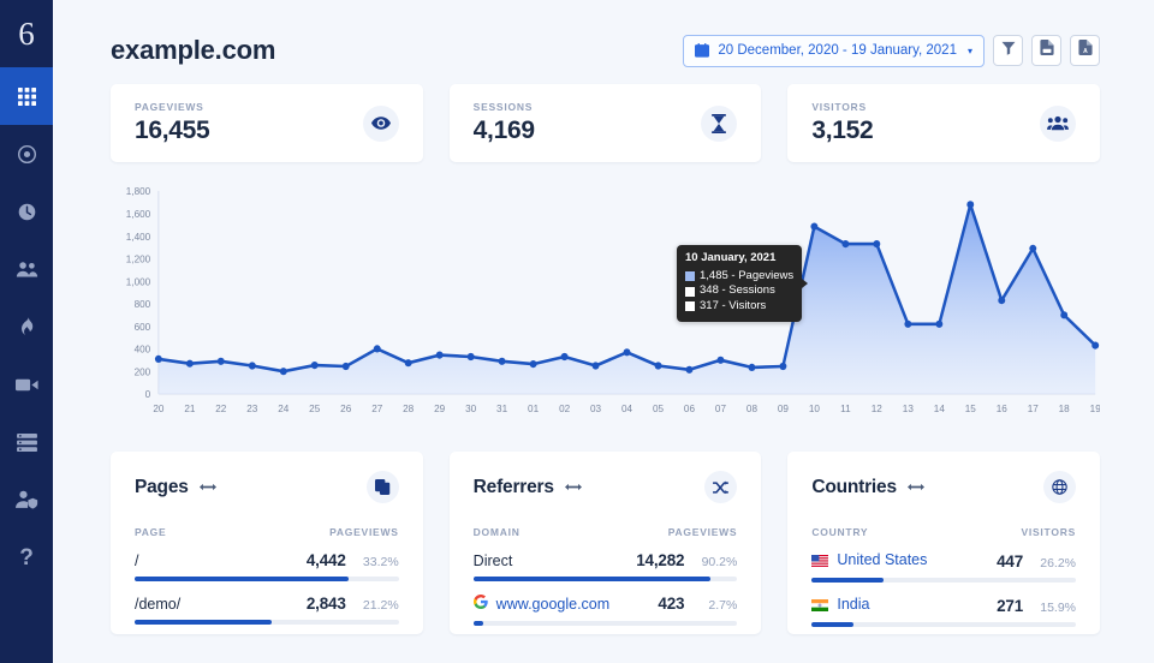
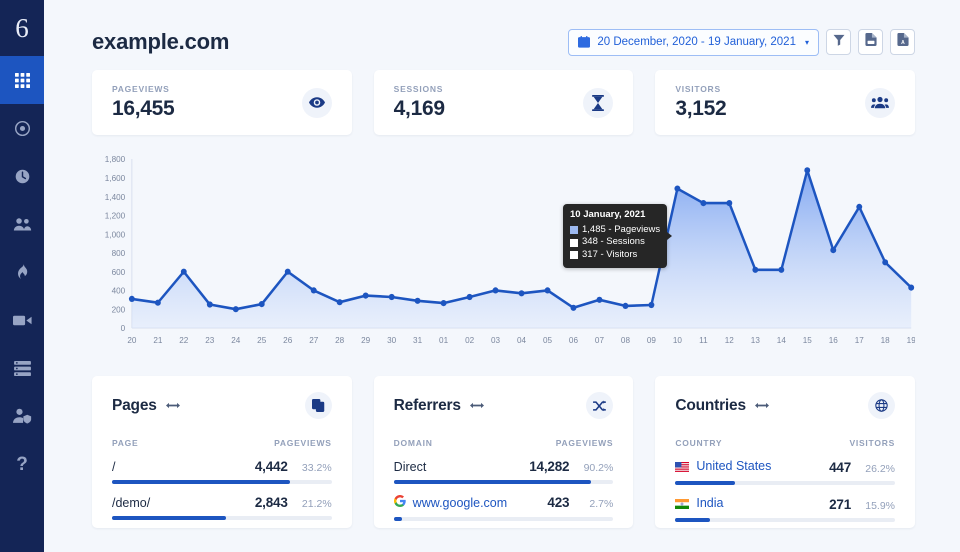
22: 300 -> 600
26: 200 -> 600
03: 200 -> 400
05: 200 -> 400
